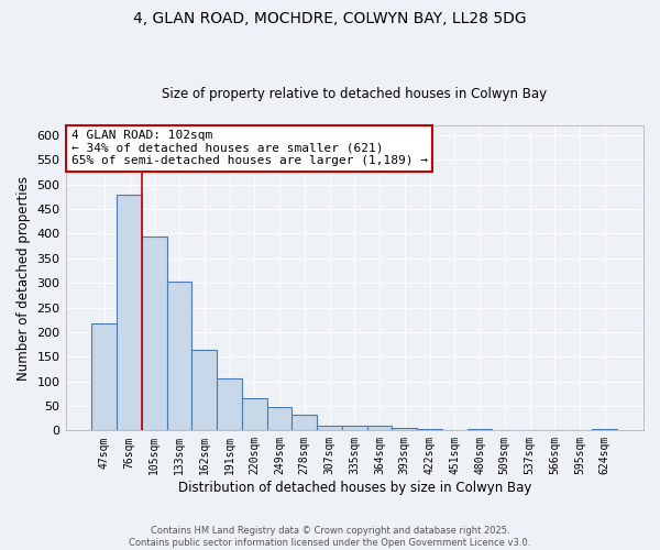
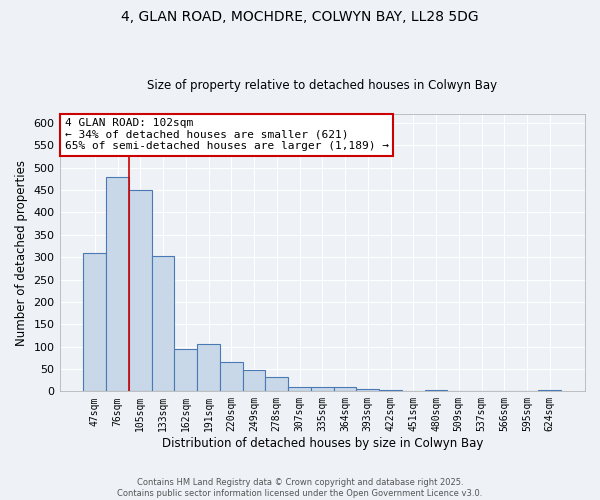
47sqm: 218 -> 310
105sqm: 395 -> 450
162sqm: 165 -> 95
